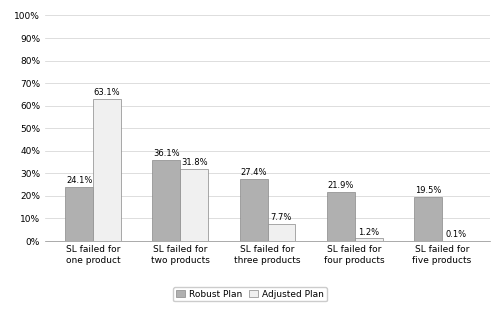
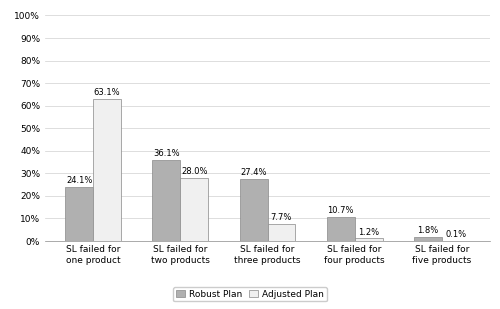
Adjusted Plan/SL failed for two products: 31.8% -> 28.0%
Robust Plan/SL failed for four products: 21.9% -> 10.7%
Robust Plan/SL failed for five products: 19.5% -> 1.8%
